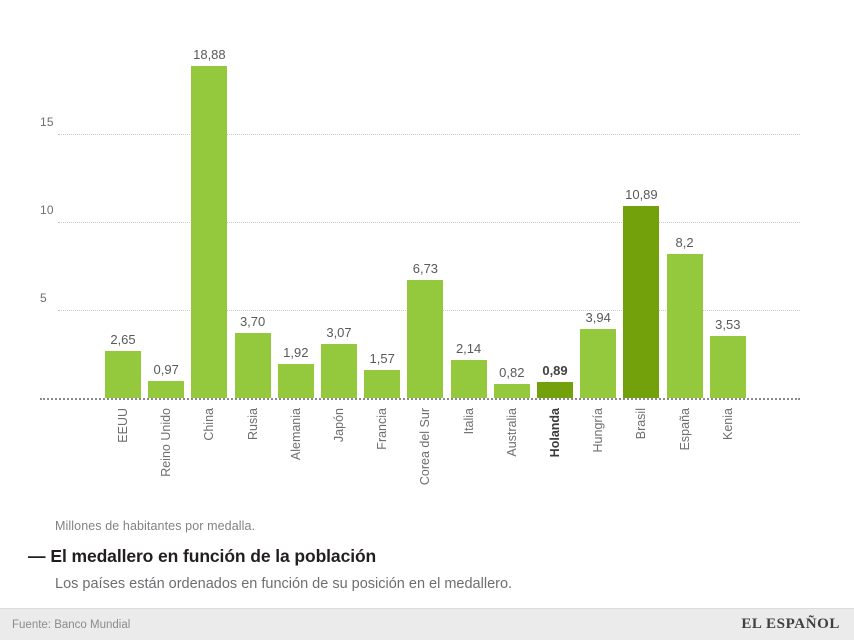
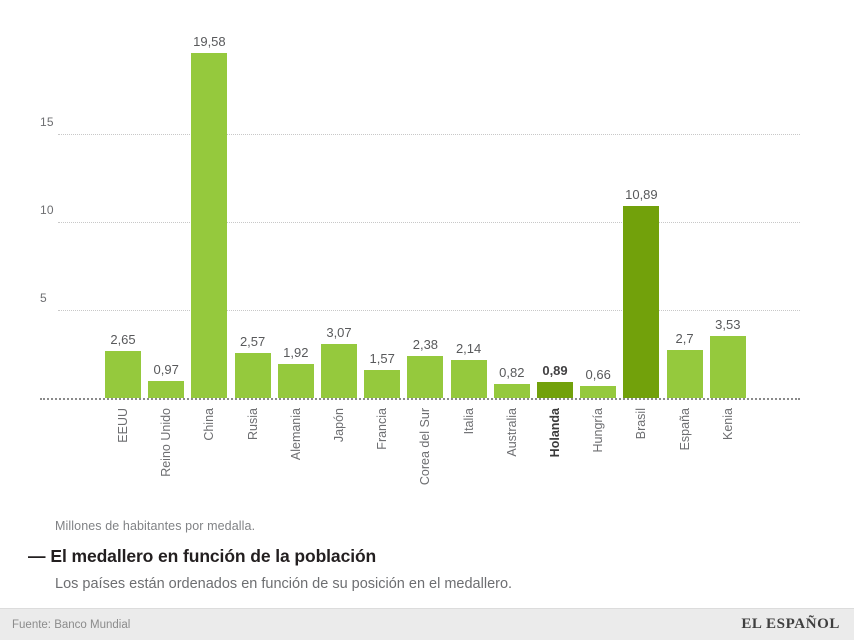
China: 18,88 -> 19,58
Rusia: 3,70 -> 2,57
Corea del Sur: 6,73 -> 2,38
Hungría: 3,94 -> 0,66
España: 8,2 -> 2,7
